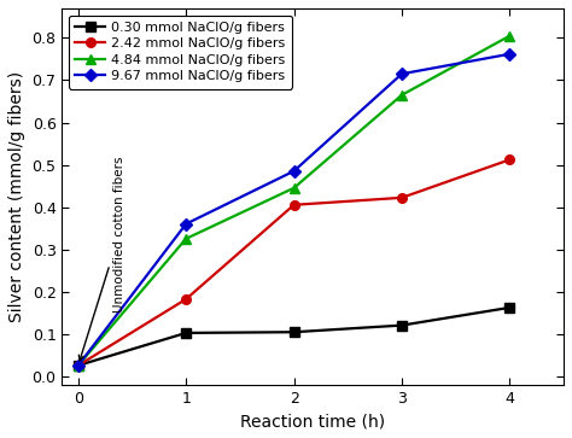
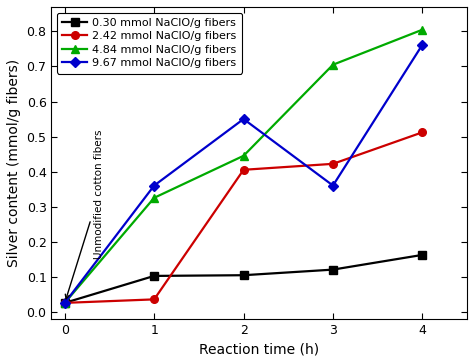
2.42 mmol NaClO/g fibers/1: 0.182 -> 0.035
9.67 mmol NaClO/g fibers/2: 0.485 -> 0.550
4.84 mmol NaClO/g fibers/3: 0.665 -> 0.705
9.67 mmol NaClO/g fibers/3: 0.715 -> 0.360
